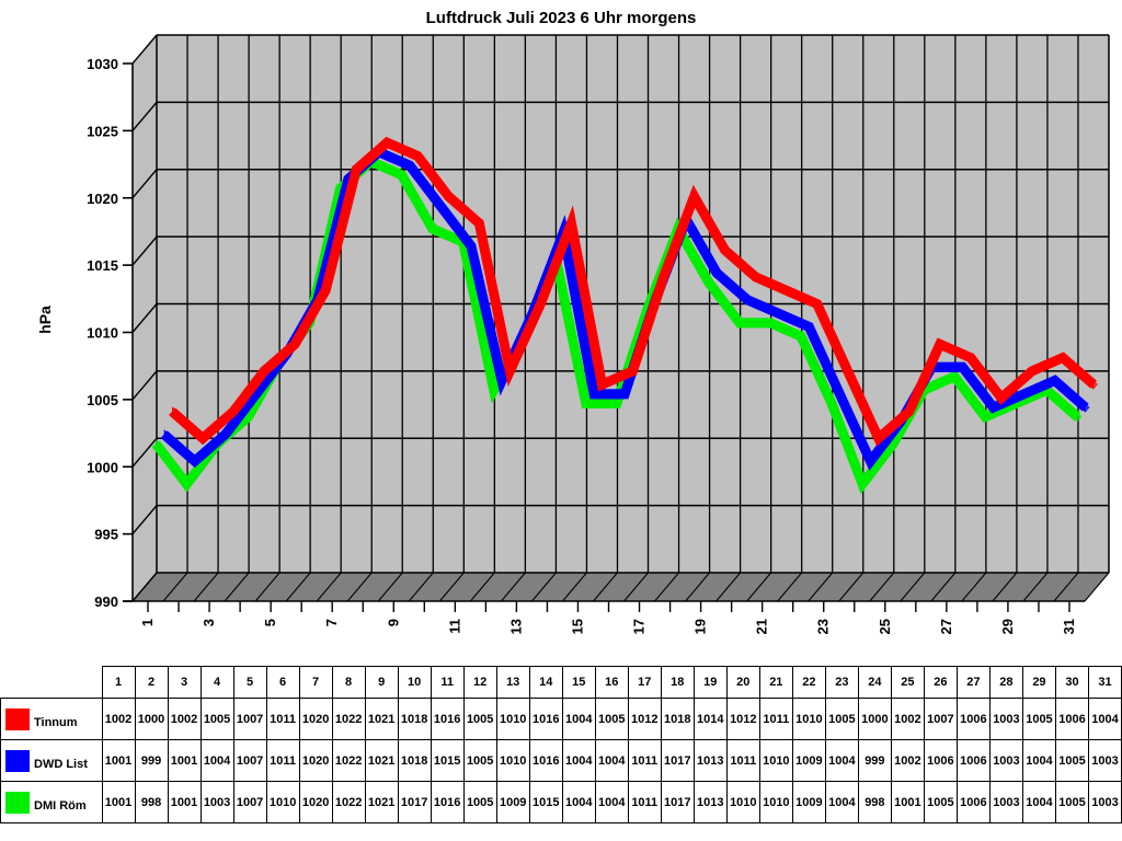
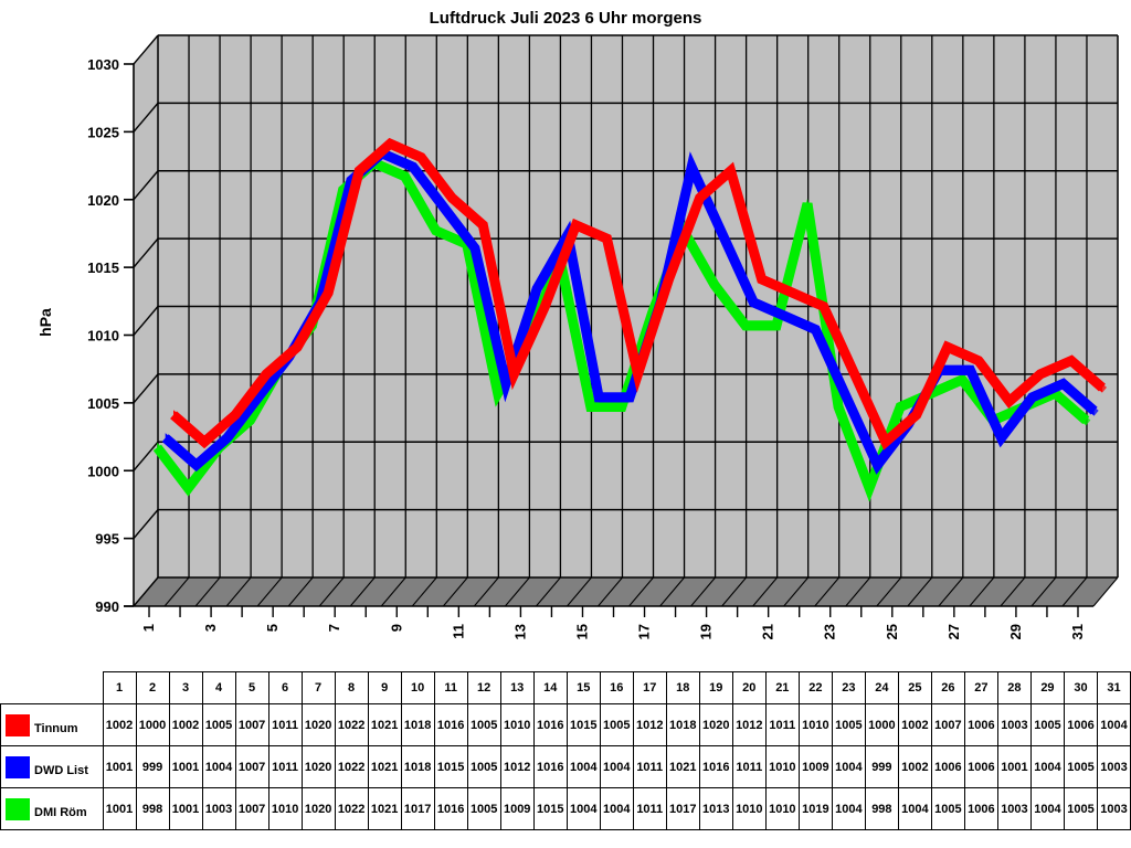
DWD List/13: 1010 -> 1012
Tinnum/15: 1004 -> 1015
DWD List/18: 1017 -> 1021
Tinnum/19: 1014 -> 1020
DWD List/19: 1013 -> 1016
DMI Röm/22: 1009 -> 1019
DMI Röm/25: 1001 -> 1004
DWD List/28: 1003 -> 1001
